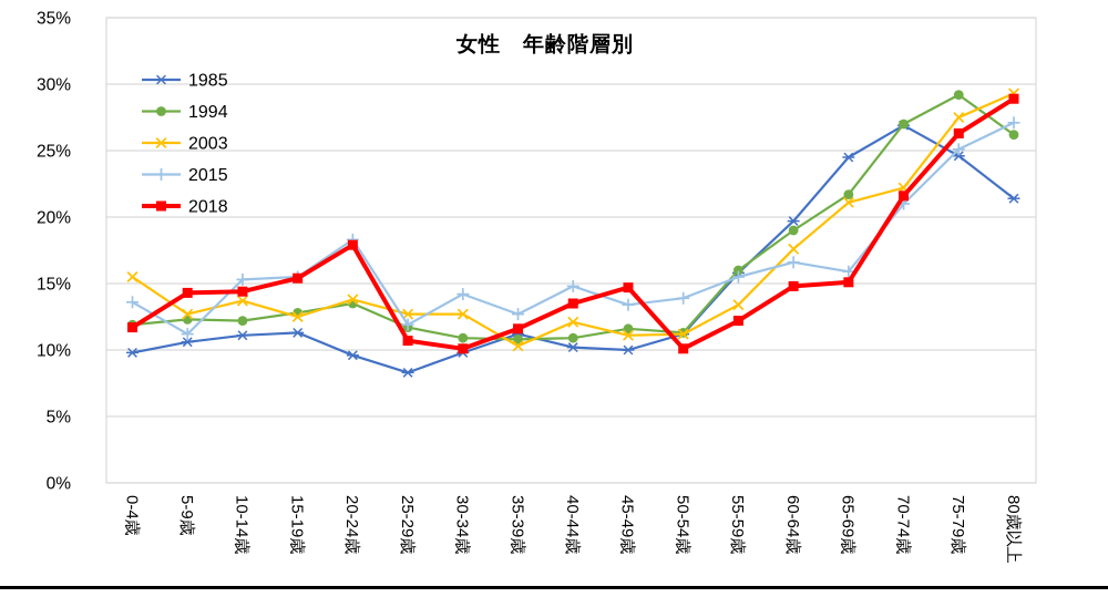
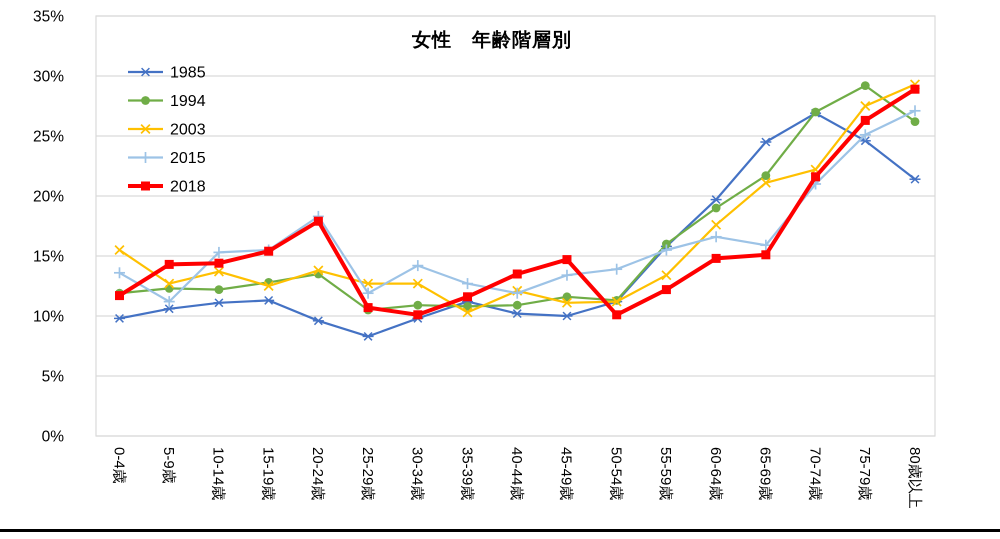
1994/25-29歳: 11.7% -> 10.5%
2015/40-44歳: 14.8% -> 11.9%
